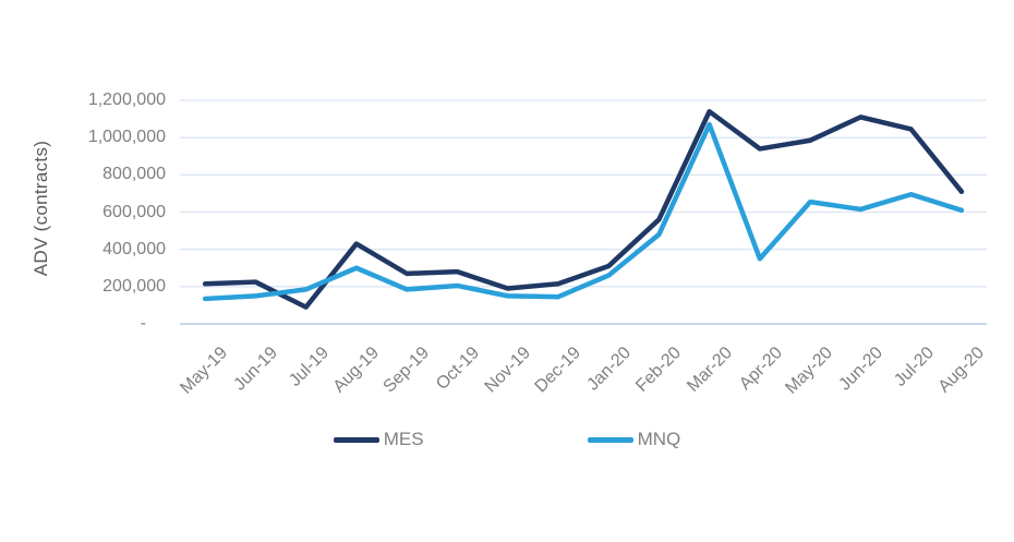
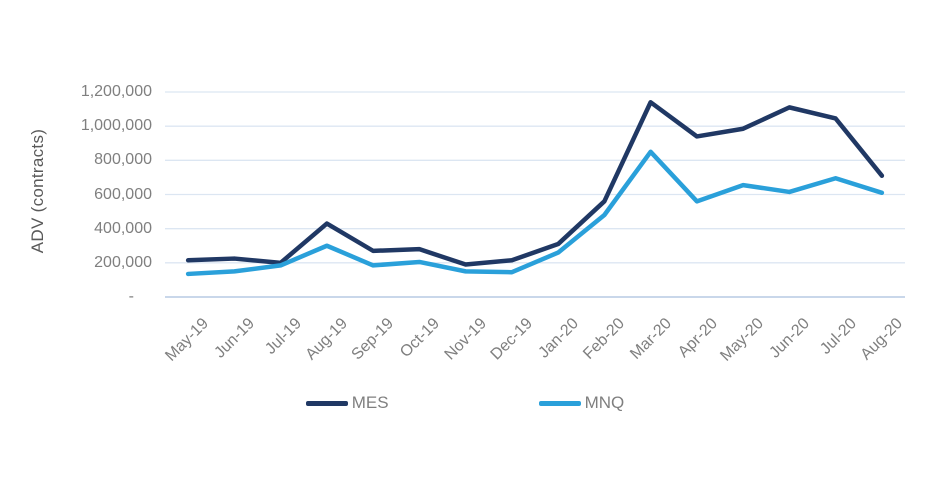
MES/Jul-19: 90000 -> 200000
MNQ/Mar-20: 1070000 -> 850000
MNQ/Apr-20: 350000 -> 560000
